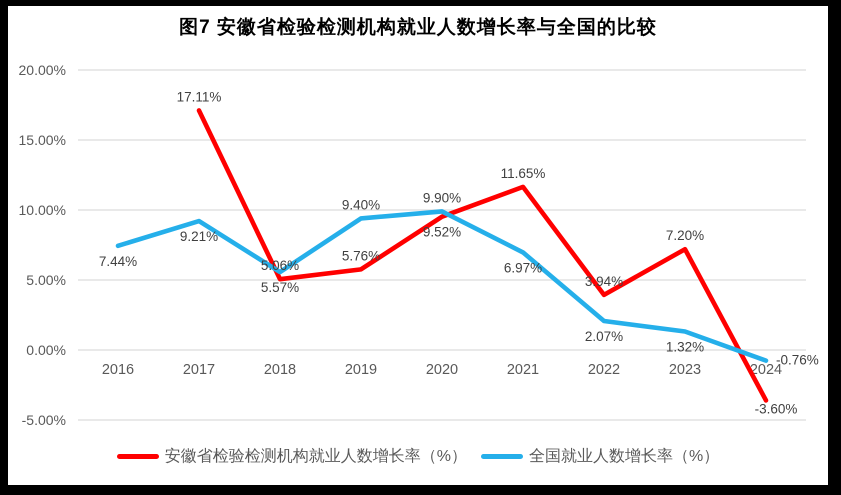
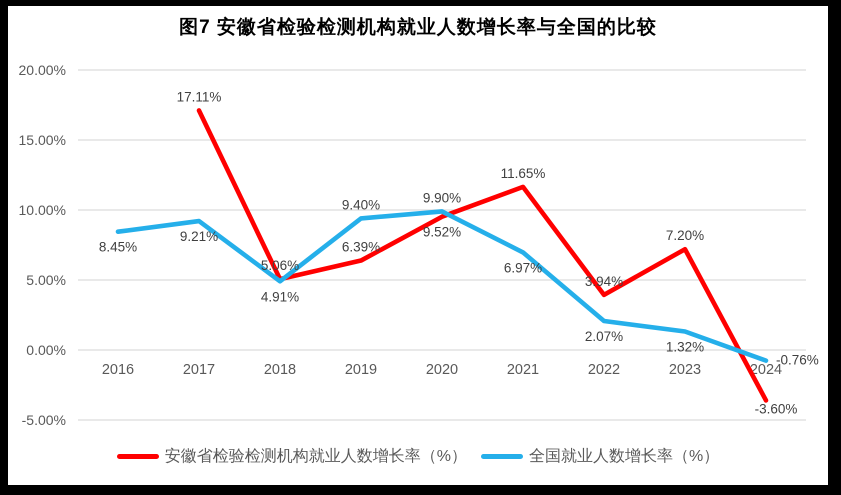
全国就业人数增长率（%）/2016: 7.44% -> 8.45%
全国就业人数增长率（%）/2018: 5.57% -> 4.91%
安徽省检验检测机构就业人数增长率（%）/2019: 5.76% -> 6.39%
